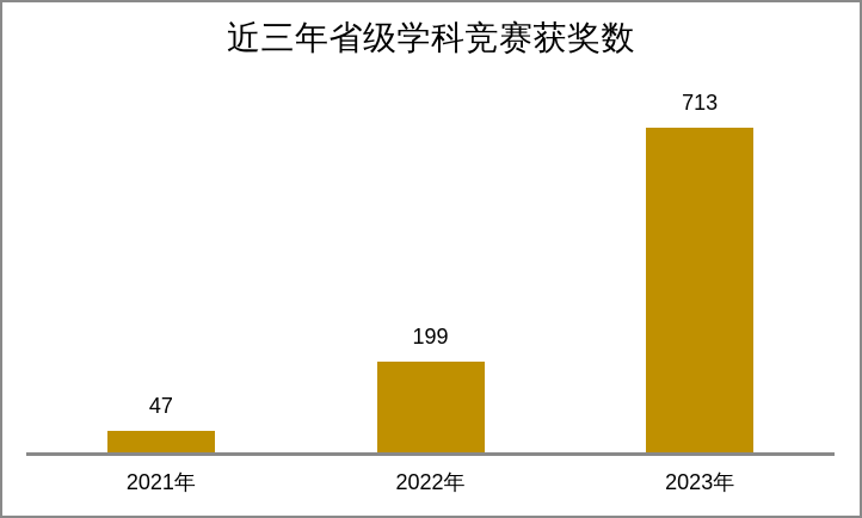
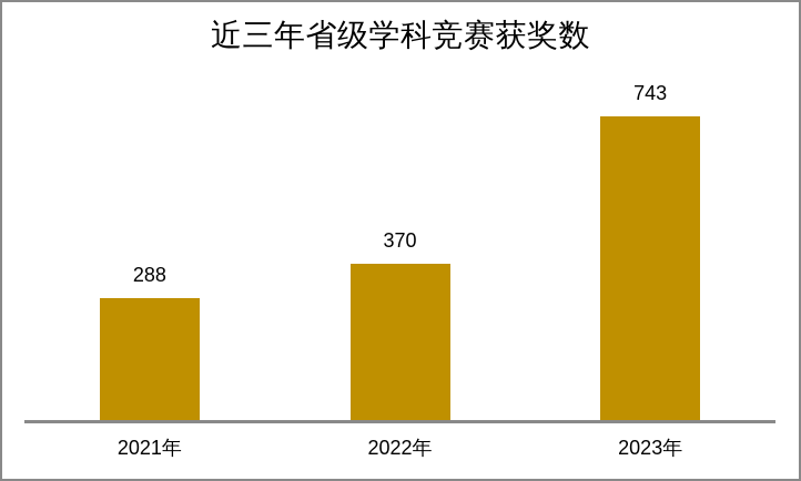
2021年: 47 -> 288
2022年: 199 -> 370
2023年: 713 -> 743
